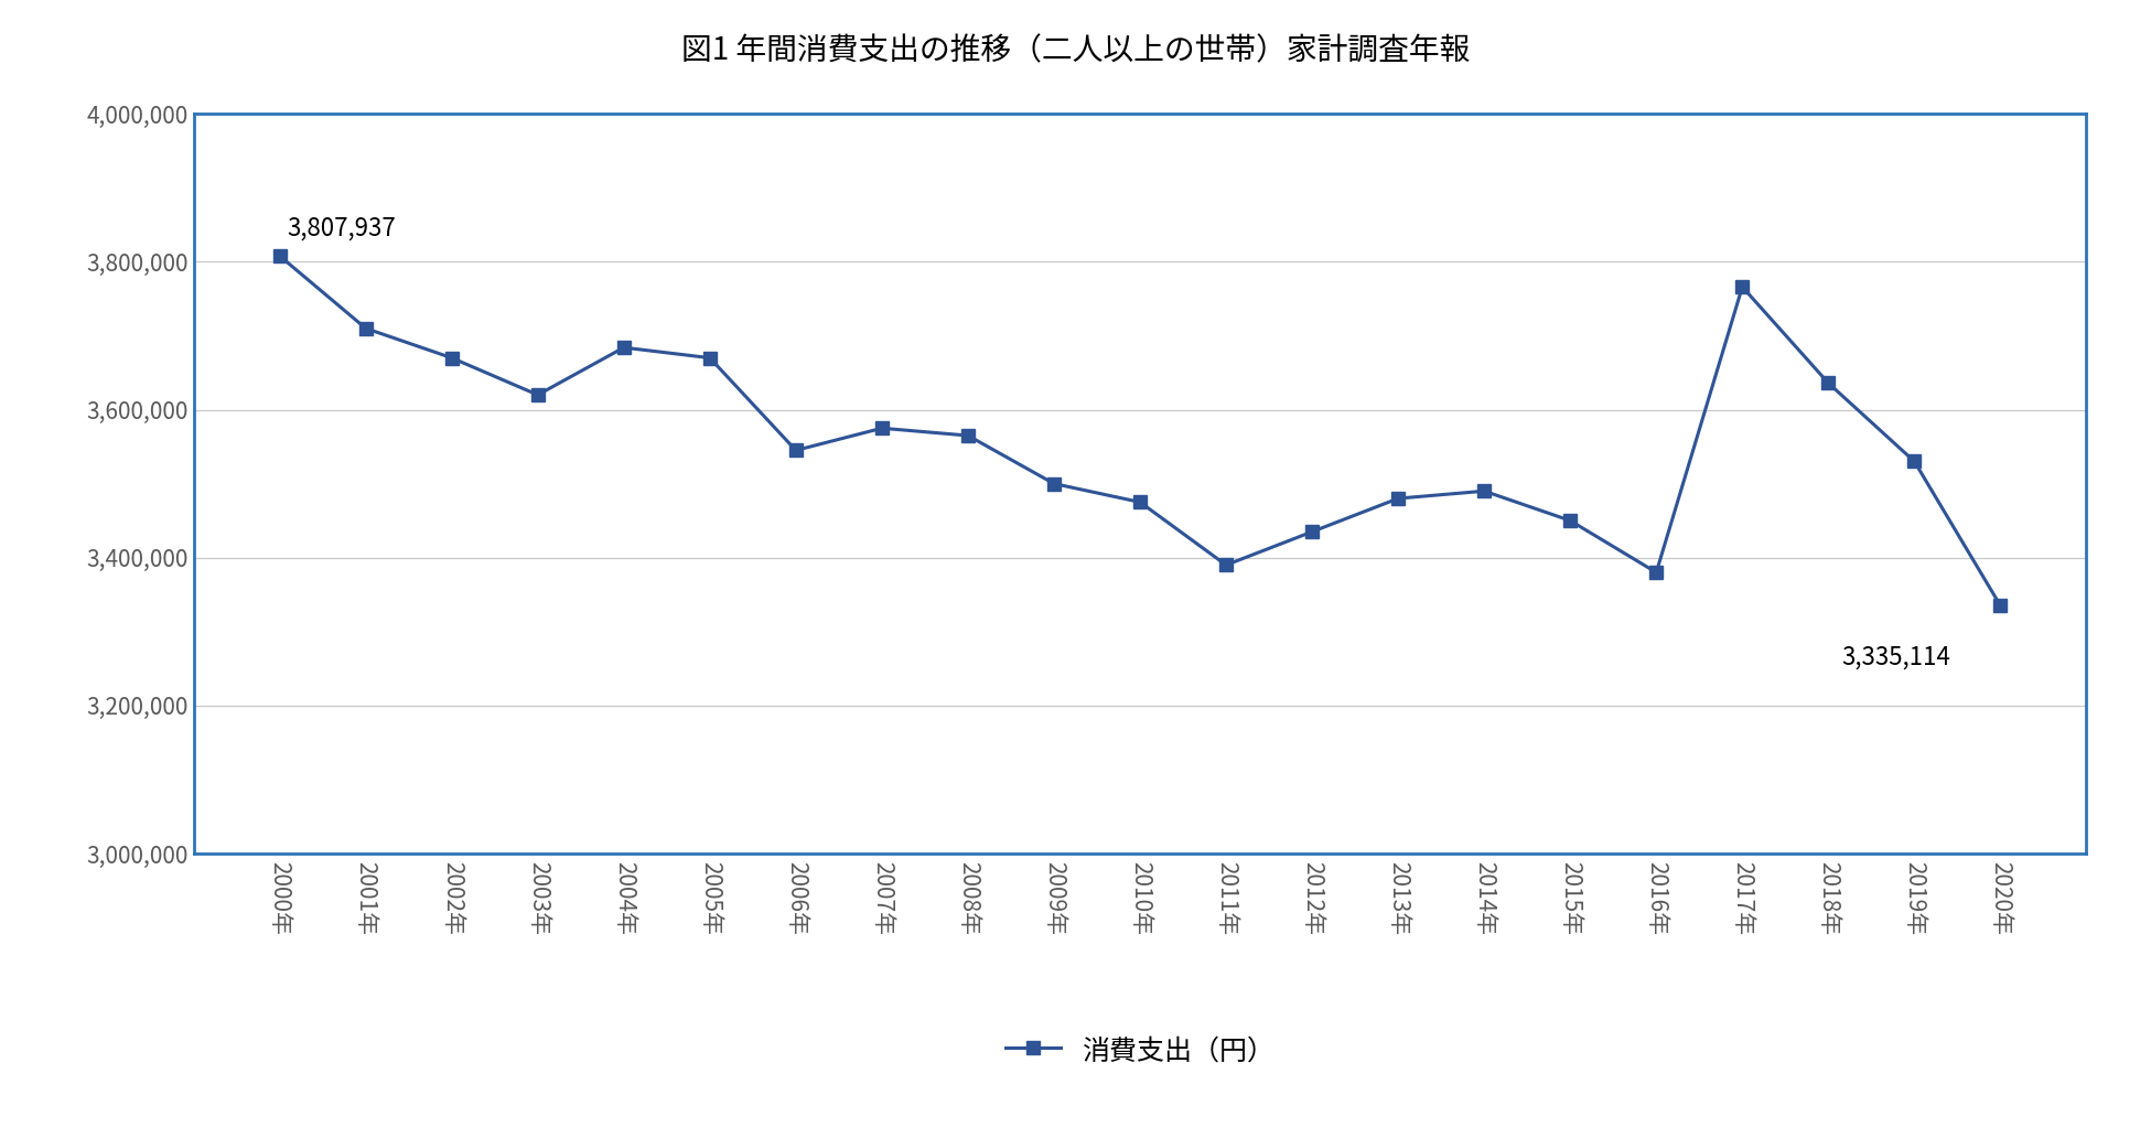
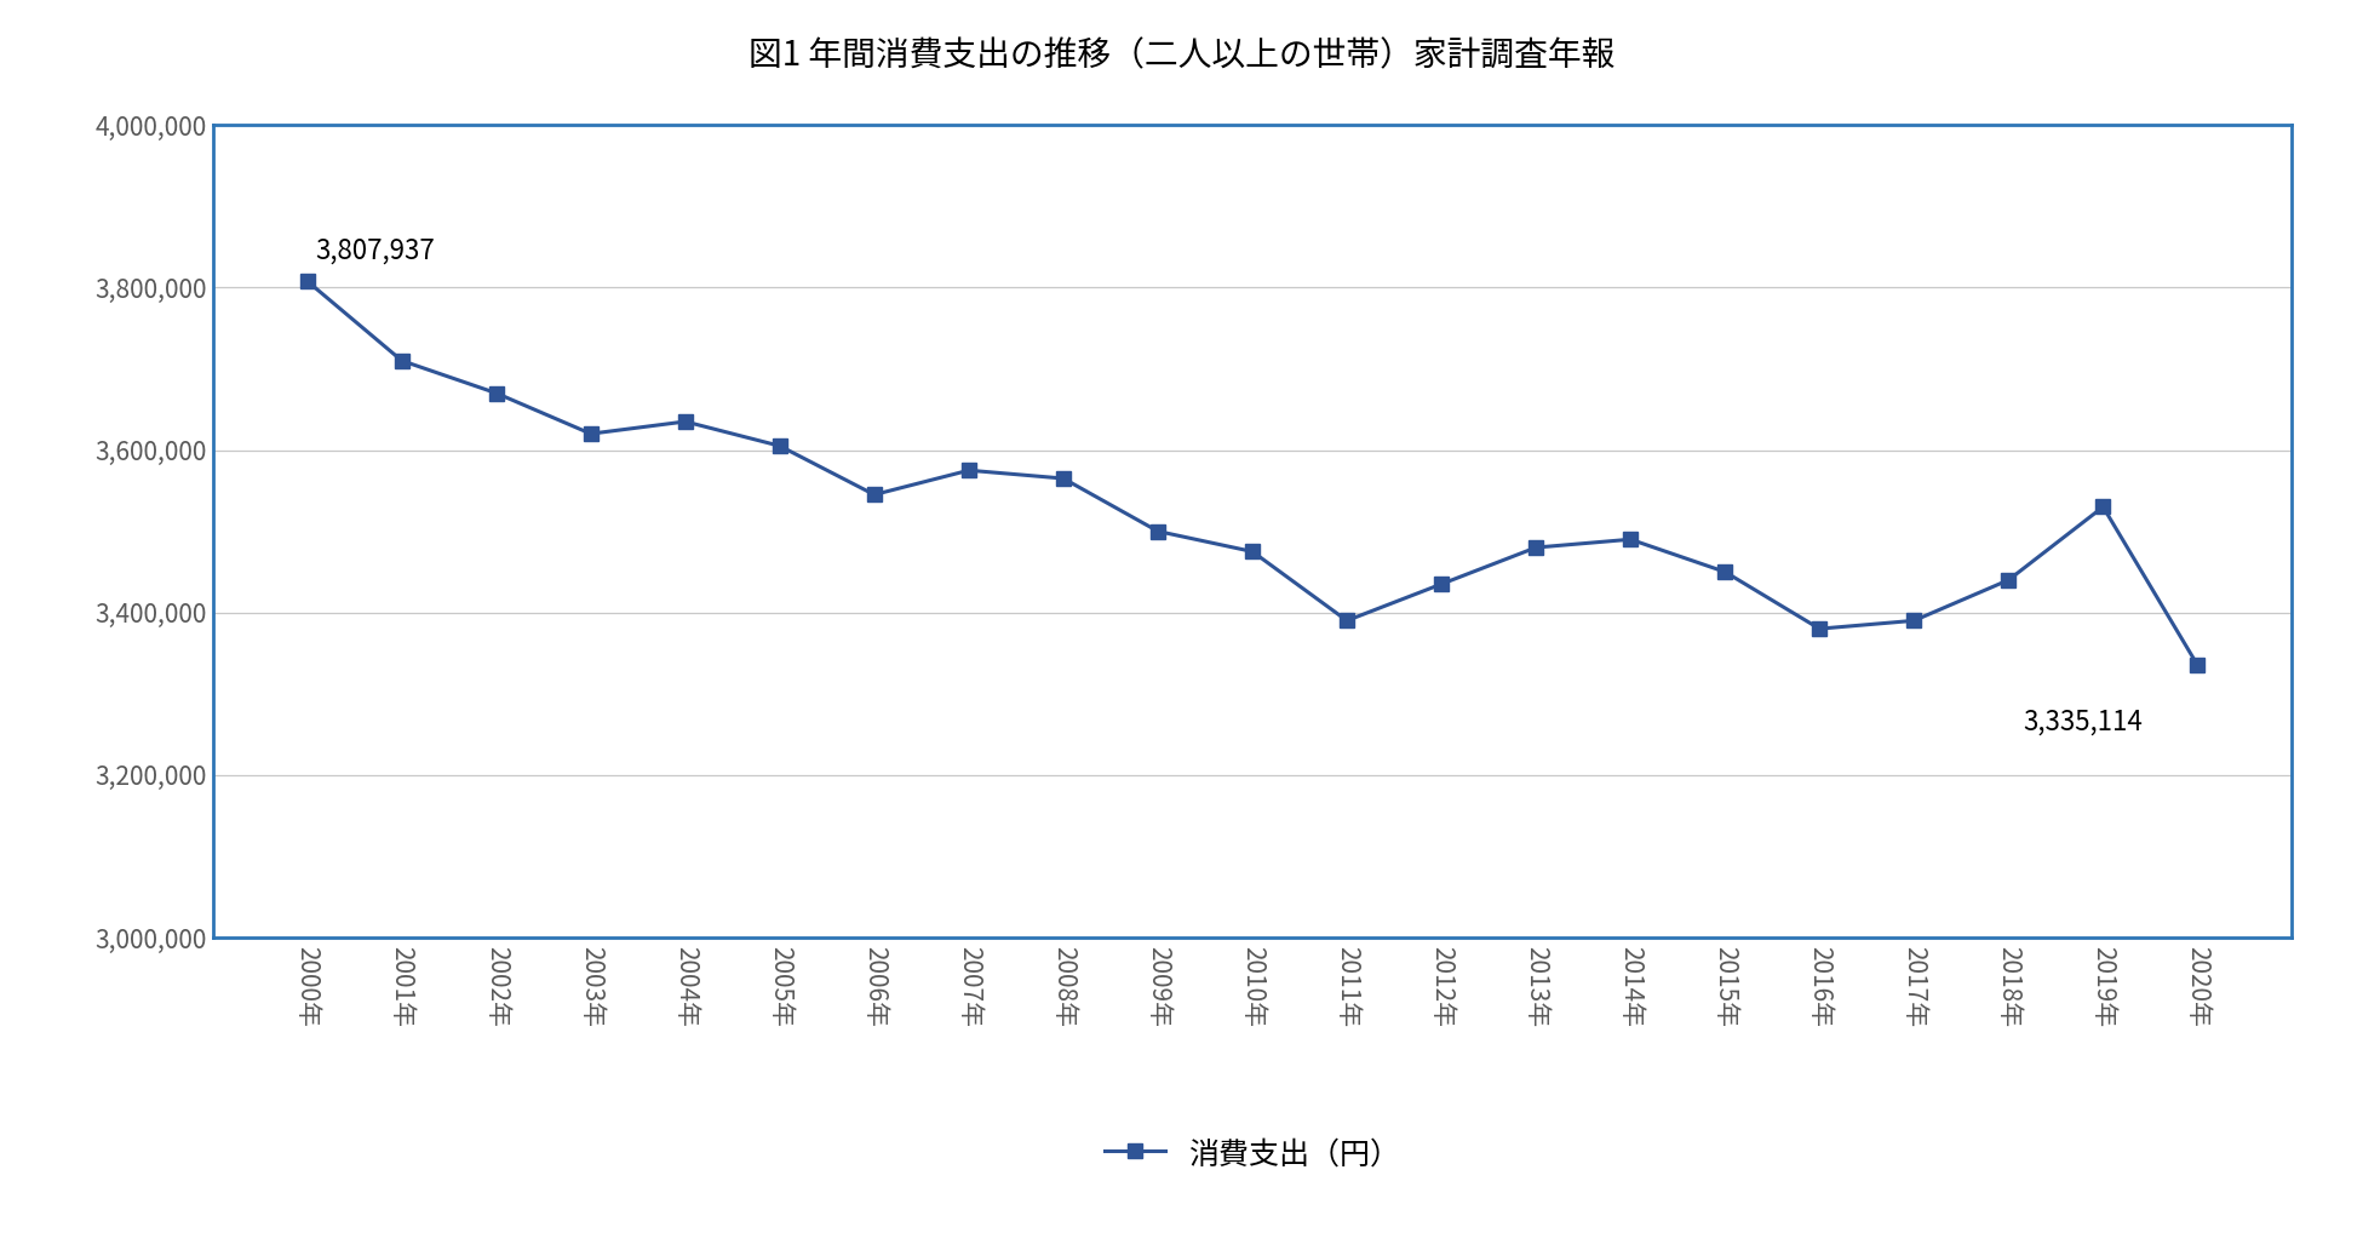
2004年: 3,684,000 -> 3,635,000
2005年: 3,670,000 -> 3,605,000
2017年: 3,766,000 -> 3,390,000
2018年: 3,636,000 -> 3,440,000
